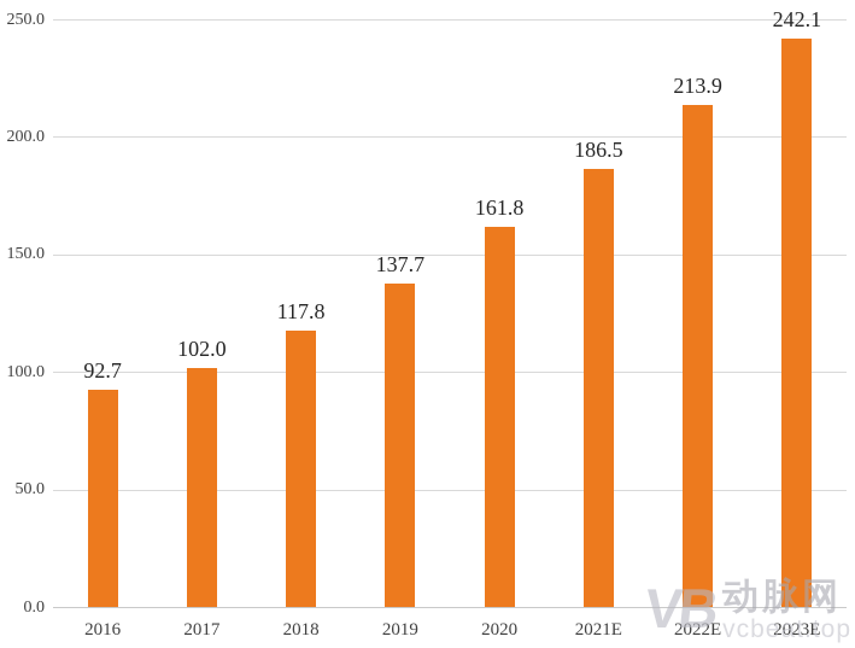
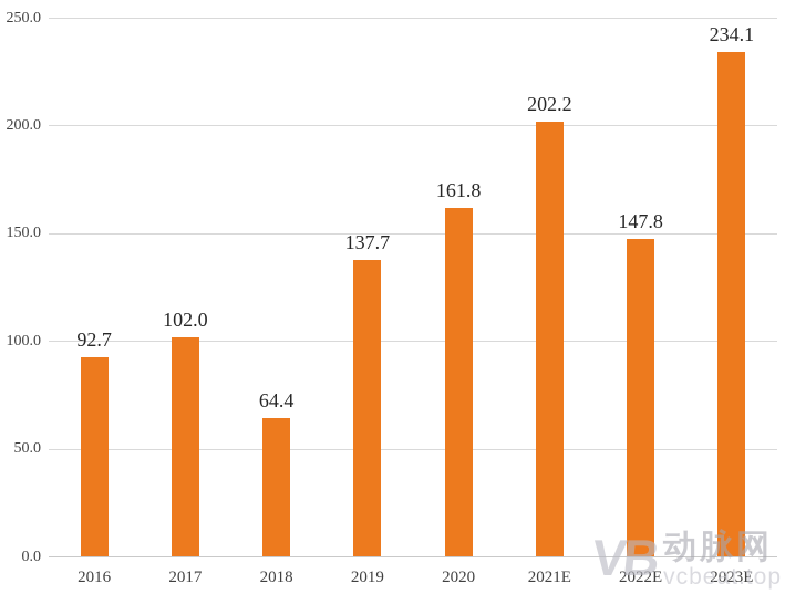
2018: 117.8 -> 64.4
2021E: 186.5 -> 202.2
2022E: 213.9 -> 147.8
2023E: 242.1 -> 234.1
